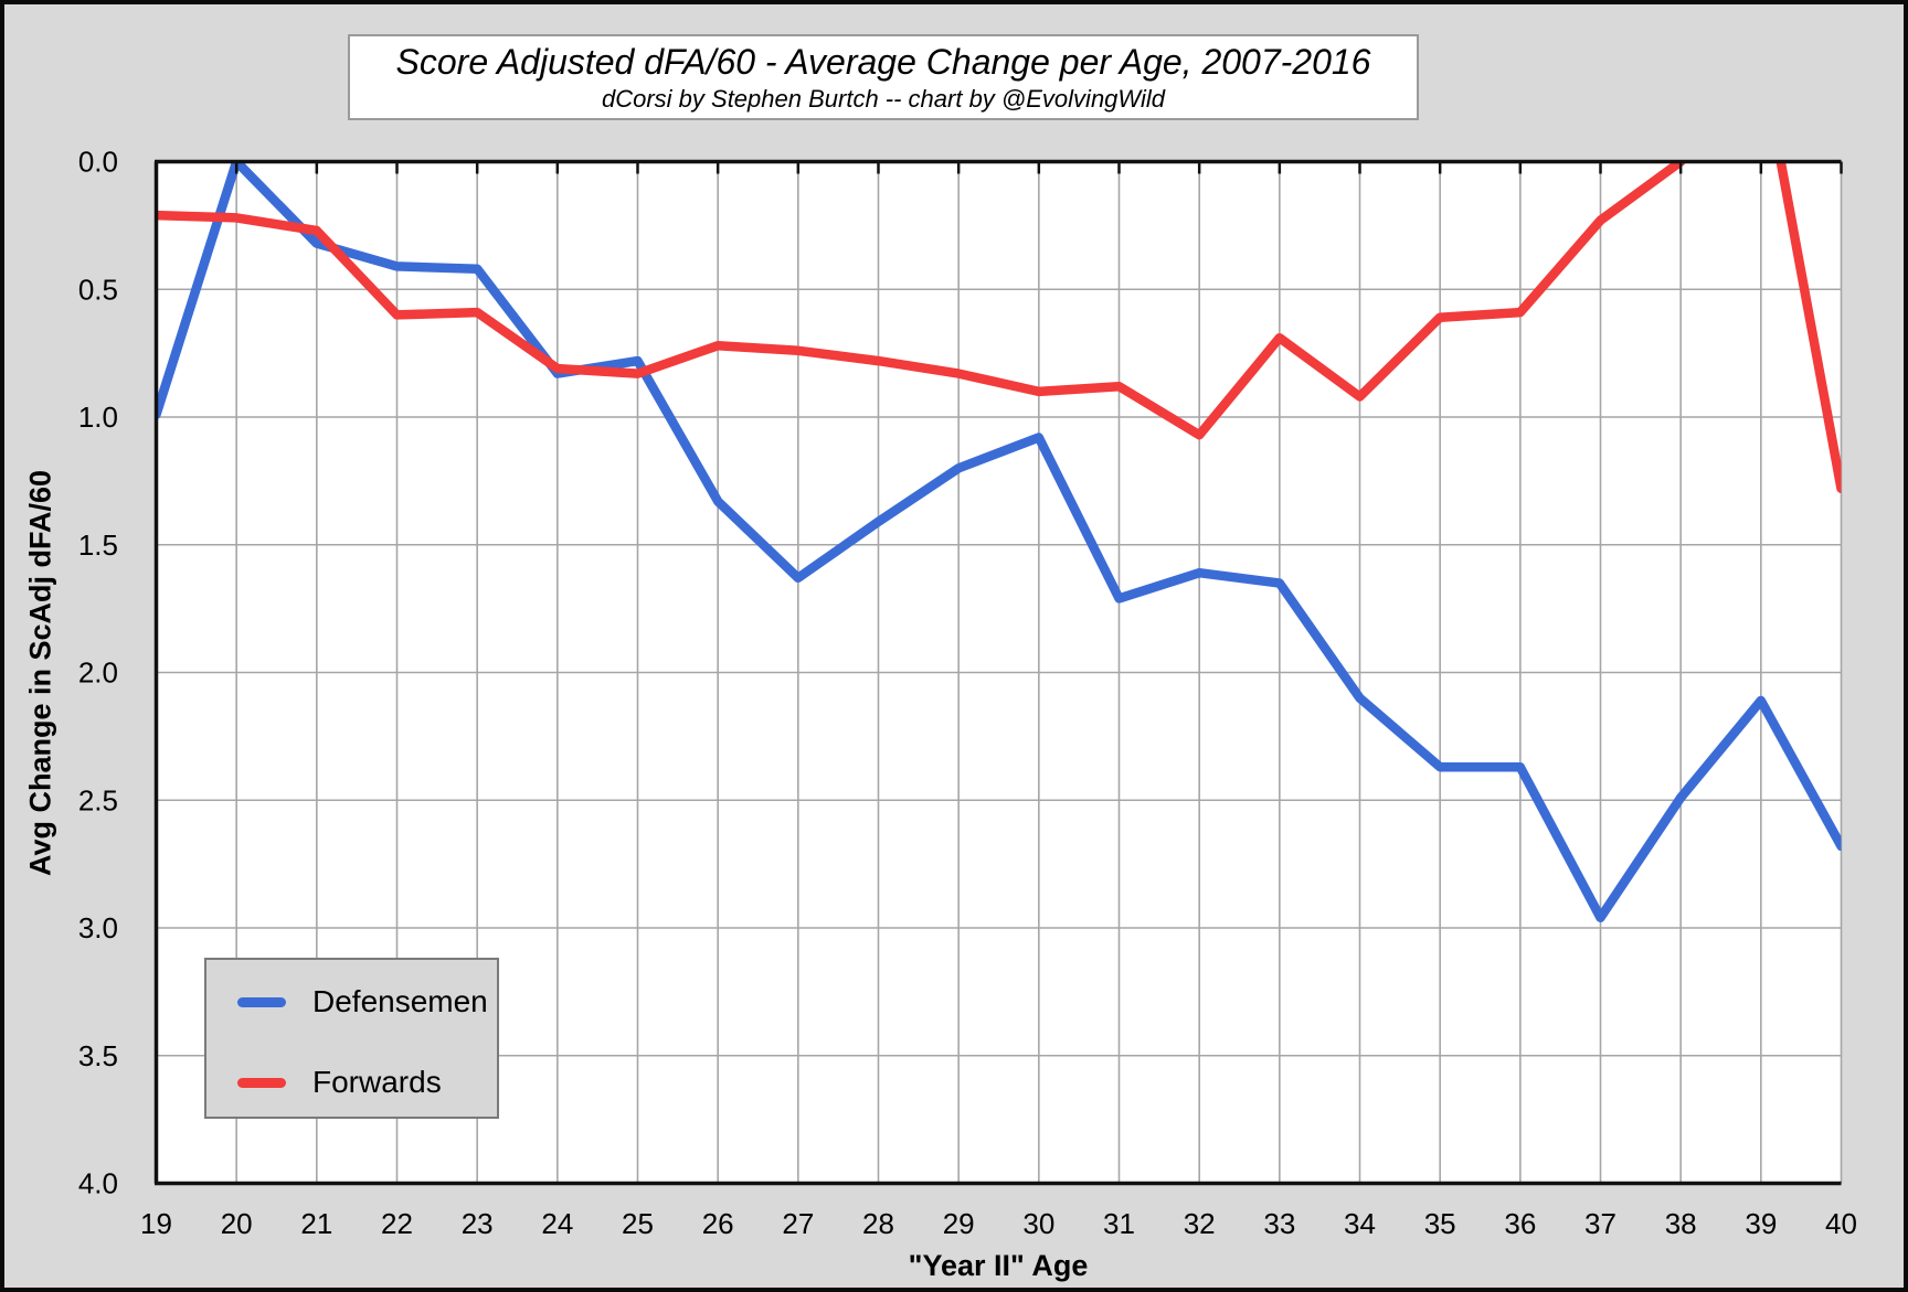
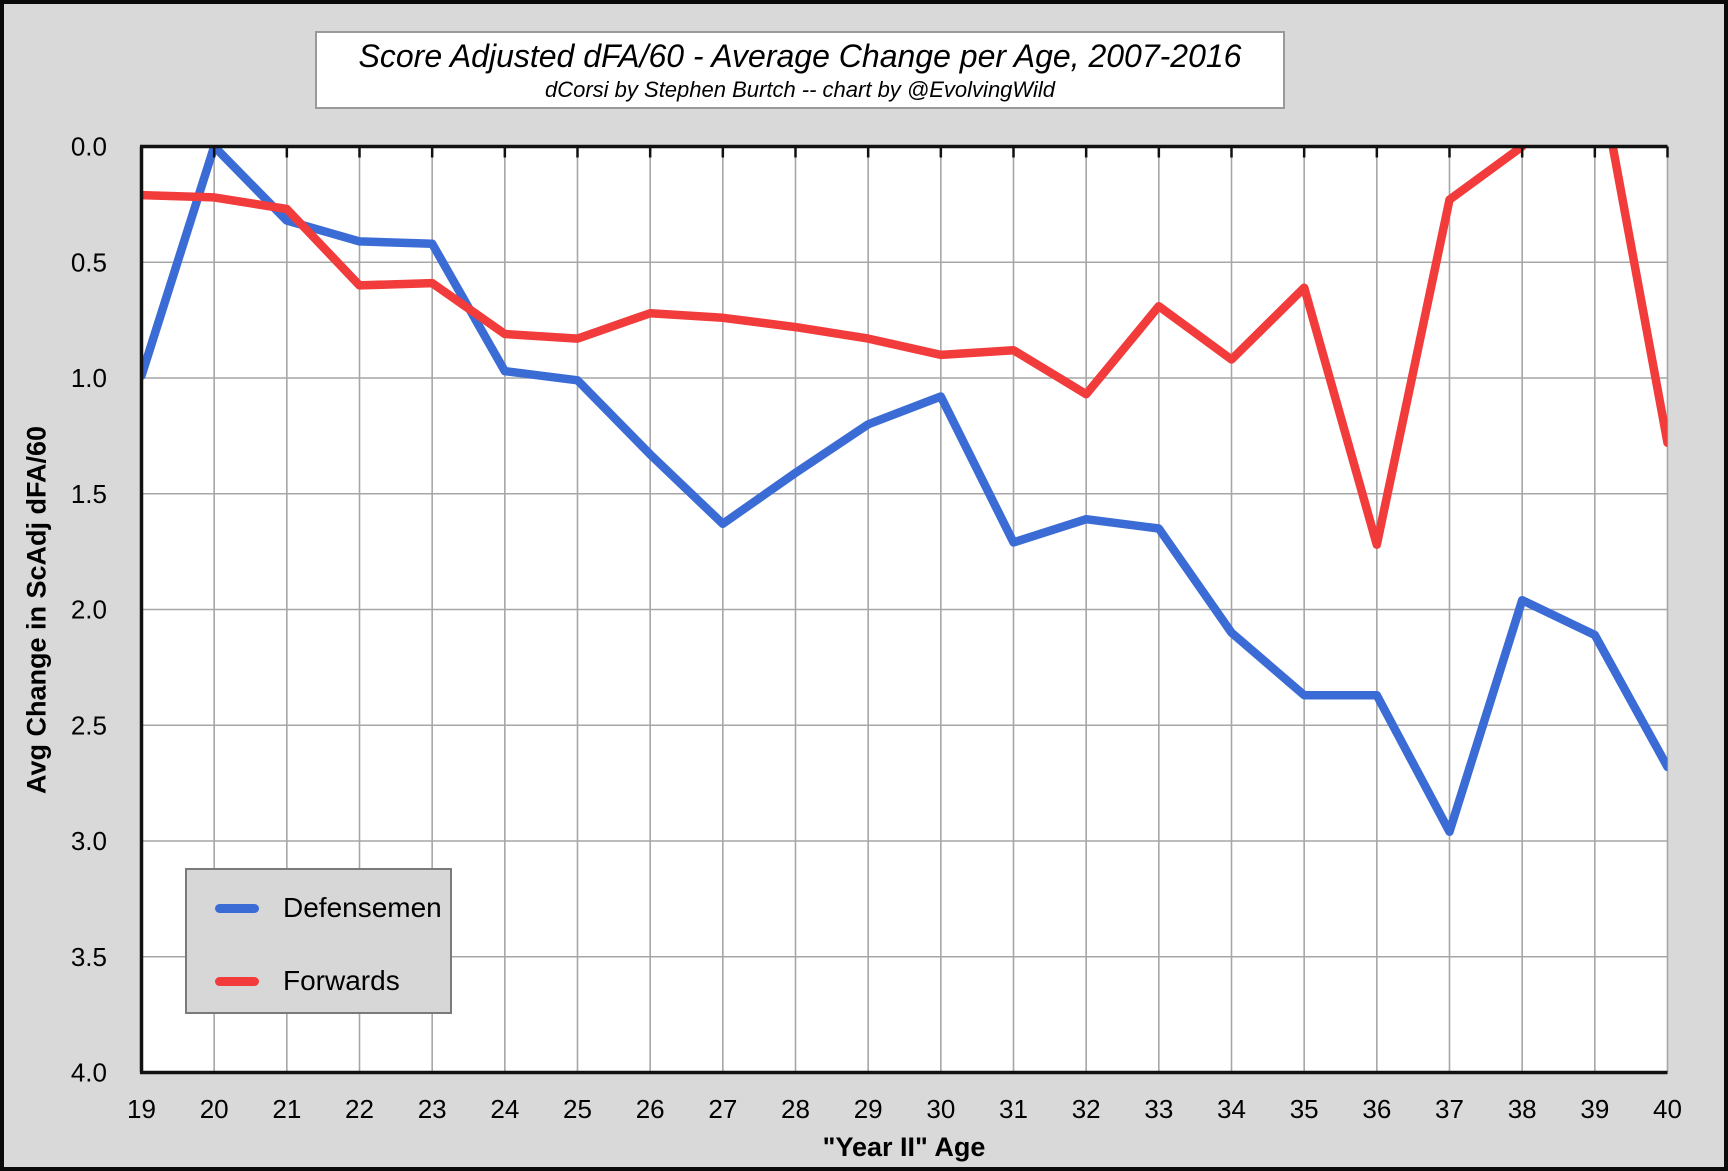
Defensemen/24: 0.83 -> 0.97
Defensemen/25: 0.78 -> 1.01
Forwards/36: 0.59 -> 1.72
Defensemen/38: 2.49 -> 1.96
